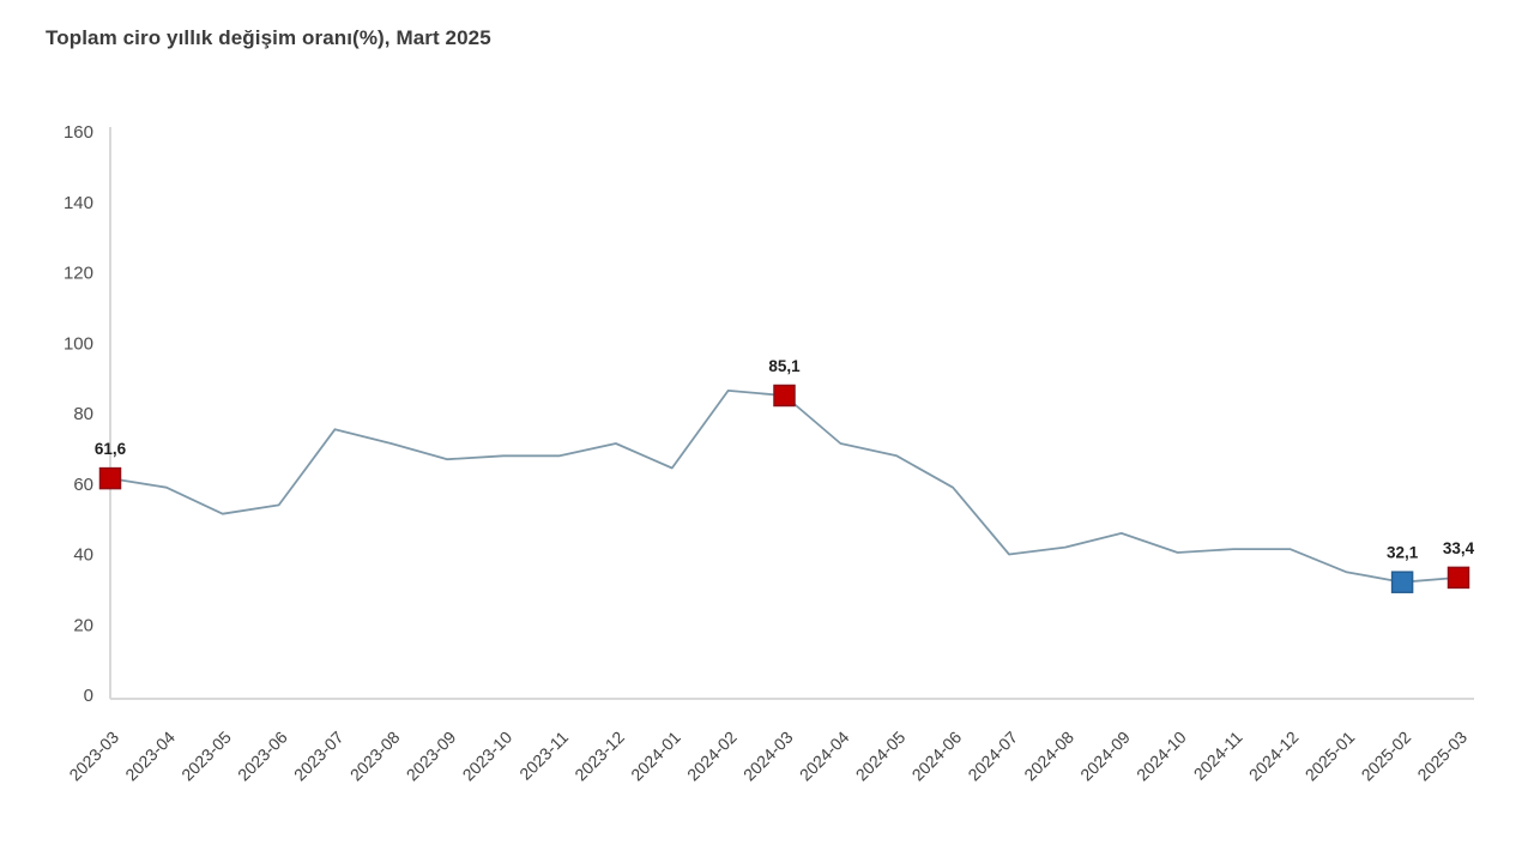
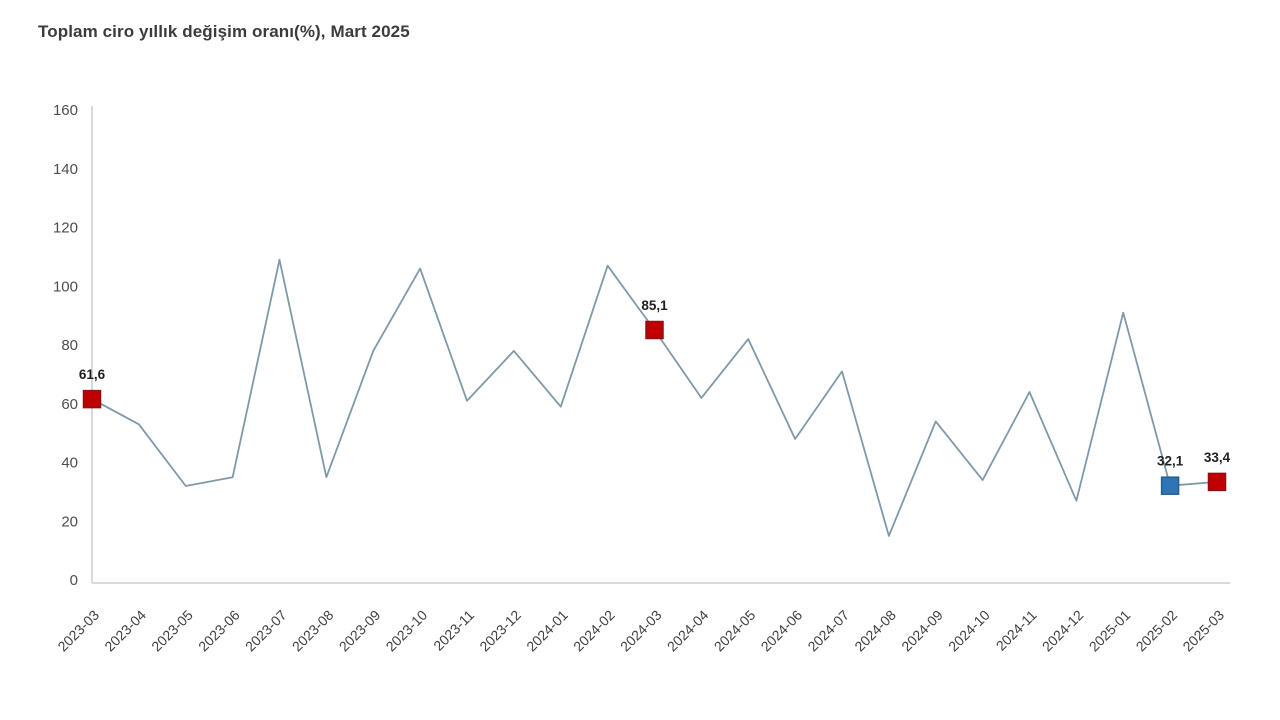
2023-04: 59 -> 53
2023-05: 52 -> 32
2023-06: 54 -> 35
2023-07: 76 -> 109
2023-08: 72 -> 35
2023-09: 67 -> 78
2023-10: 68 -> 106
2023-11: 68 -> 61
2023-12: 72 -> 78
2024-01: 64 -> 59
2024-02: 86 -> 107
2024-04: 72 -> 62
2024-05: 68 -> 82
2024-06: 59 -> 48
2024-07: 40 -> 71
2024-08: 42 -> 15
2024-09: 46 -> 54
2024-10: 40 -> 34
2024-11: 42 -> 64
2024-12: 42 -> 27
2025-01: 35 -> 91
